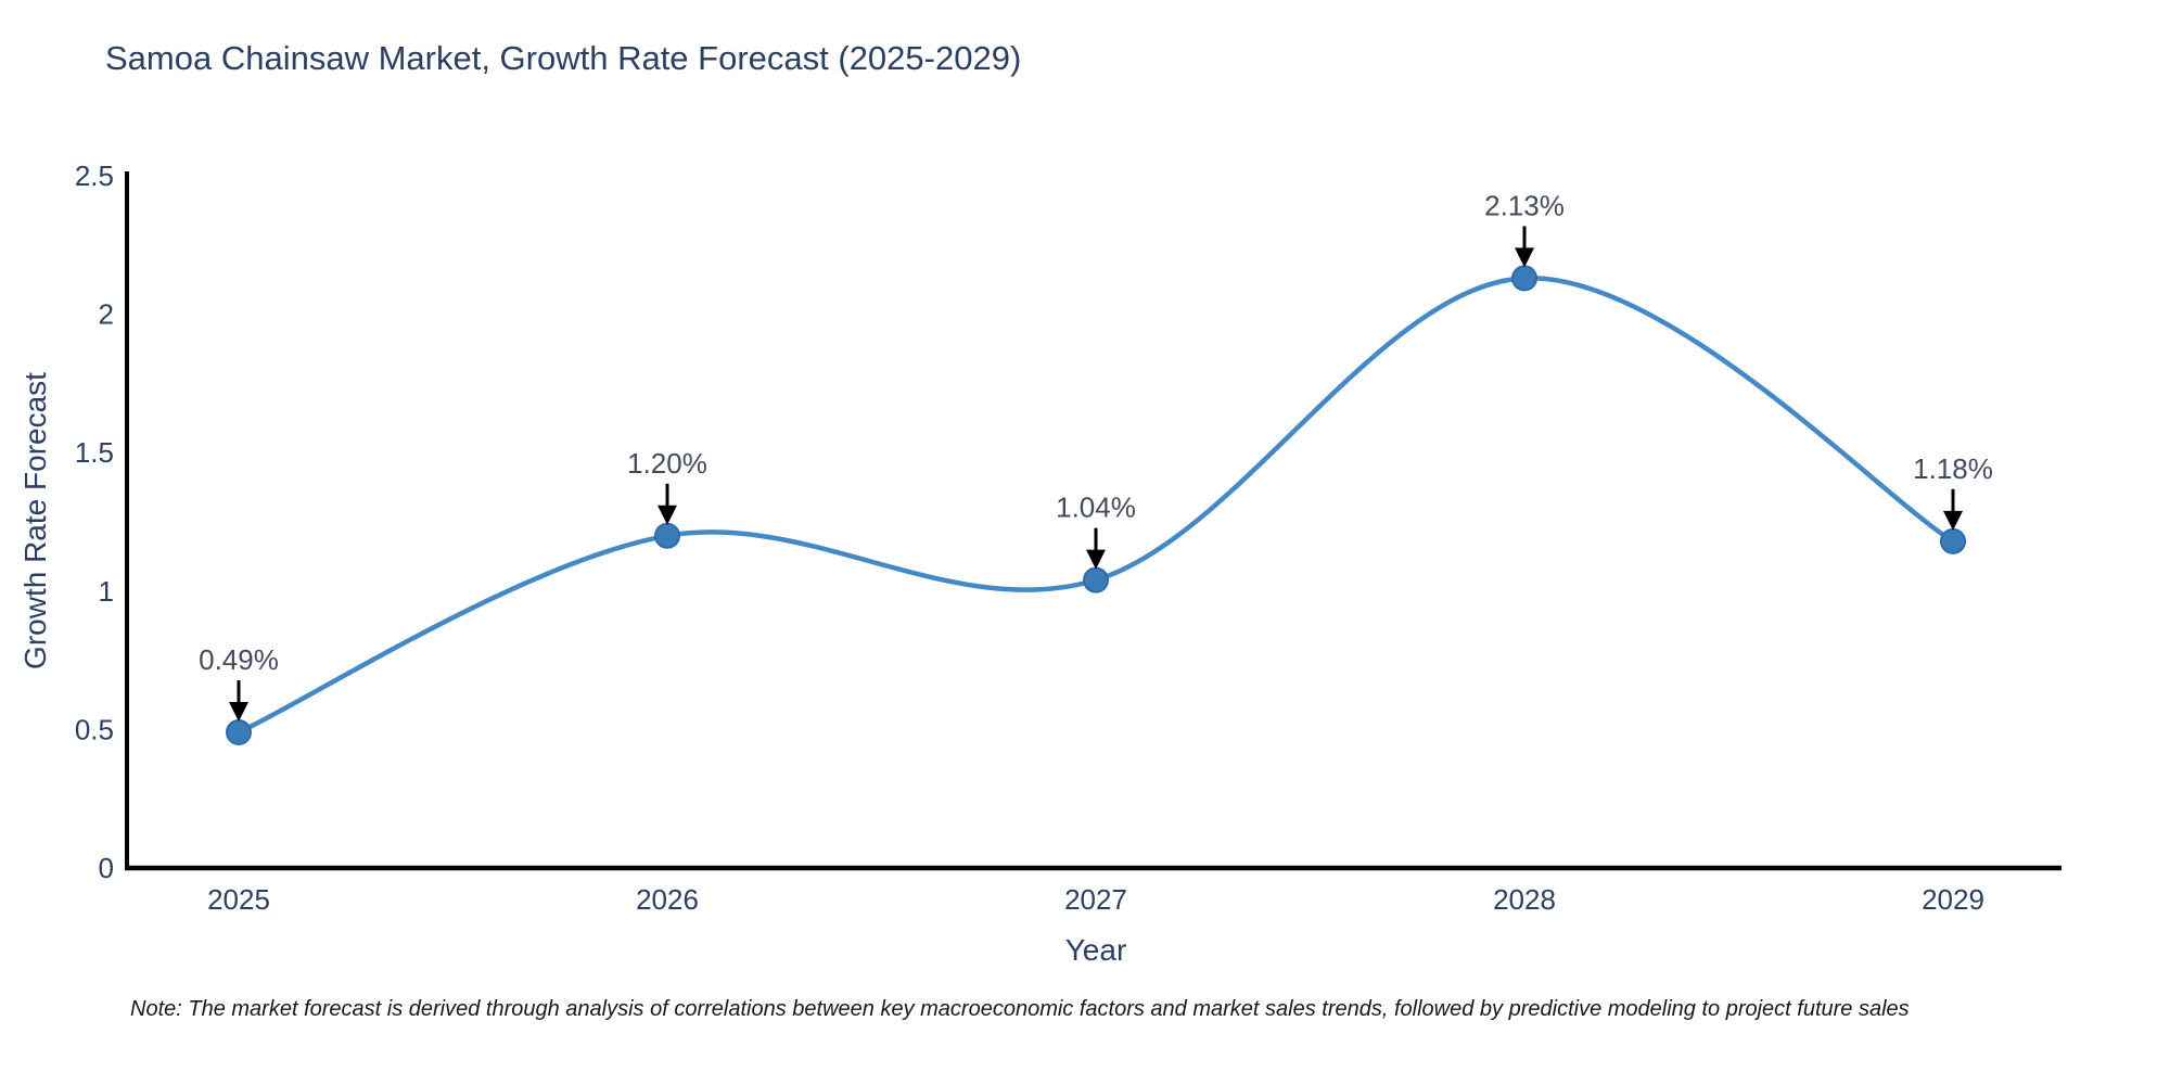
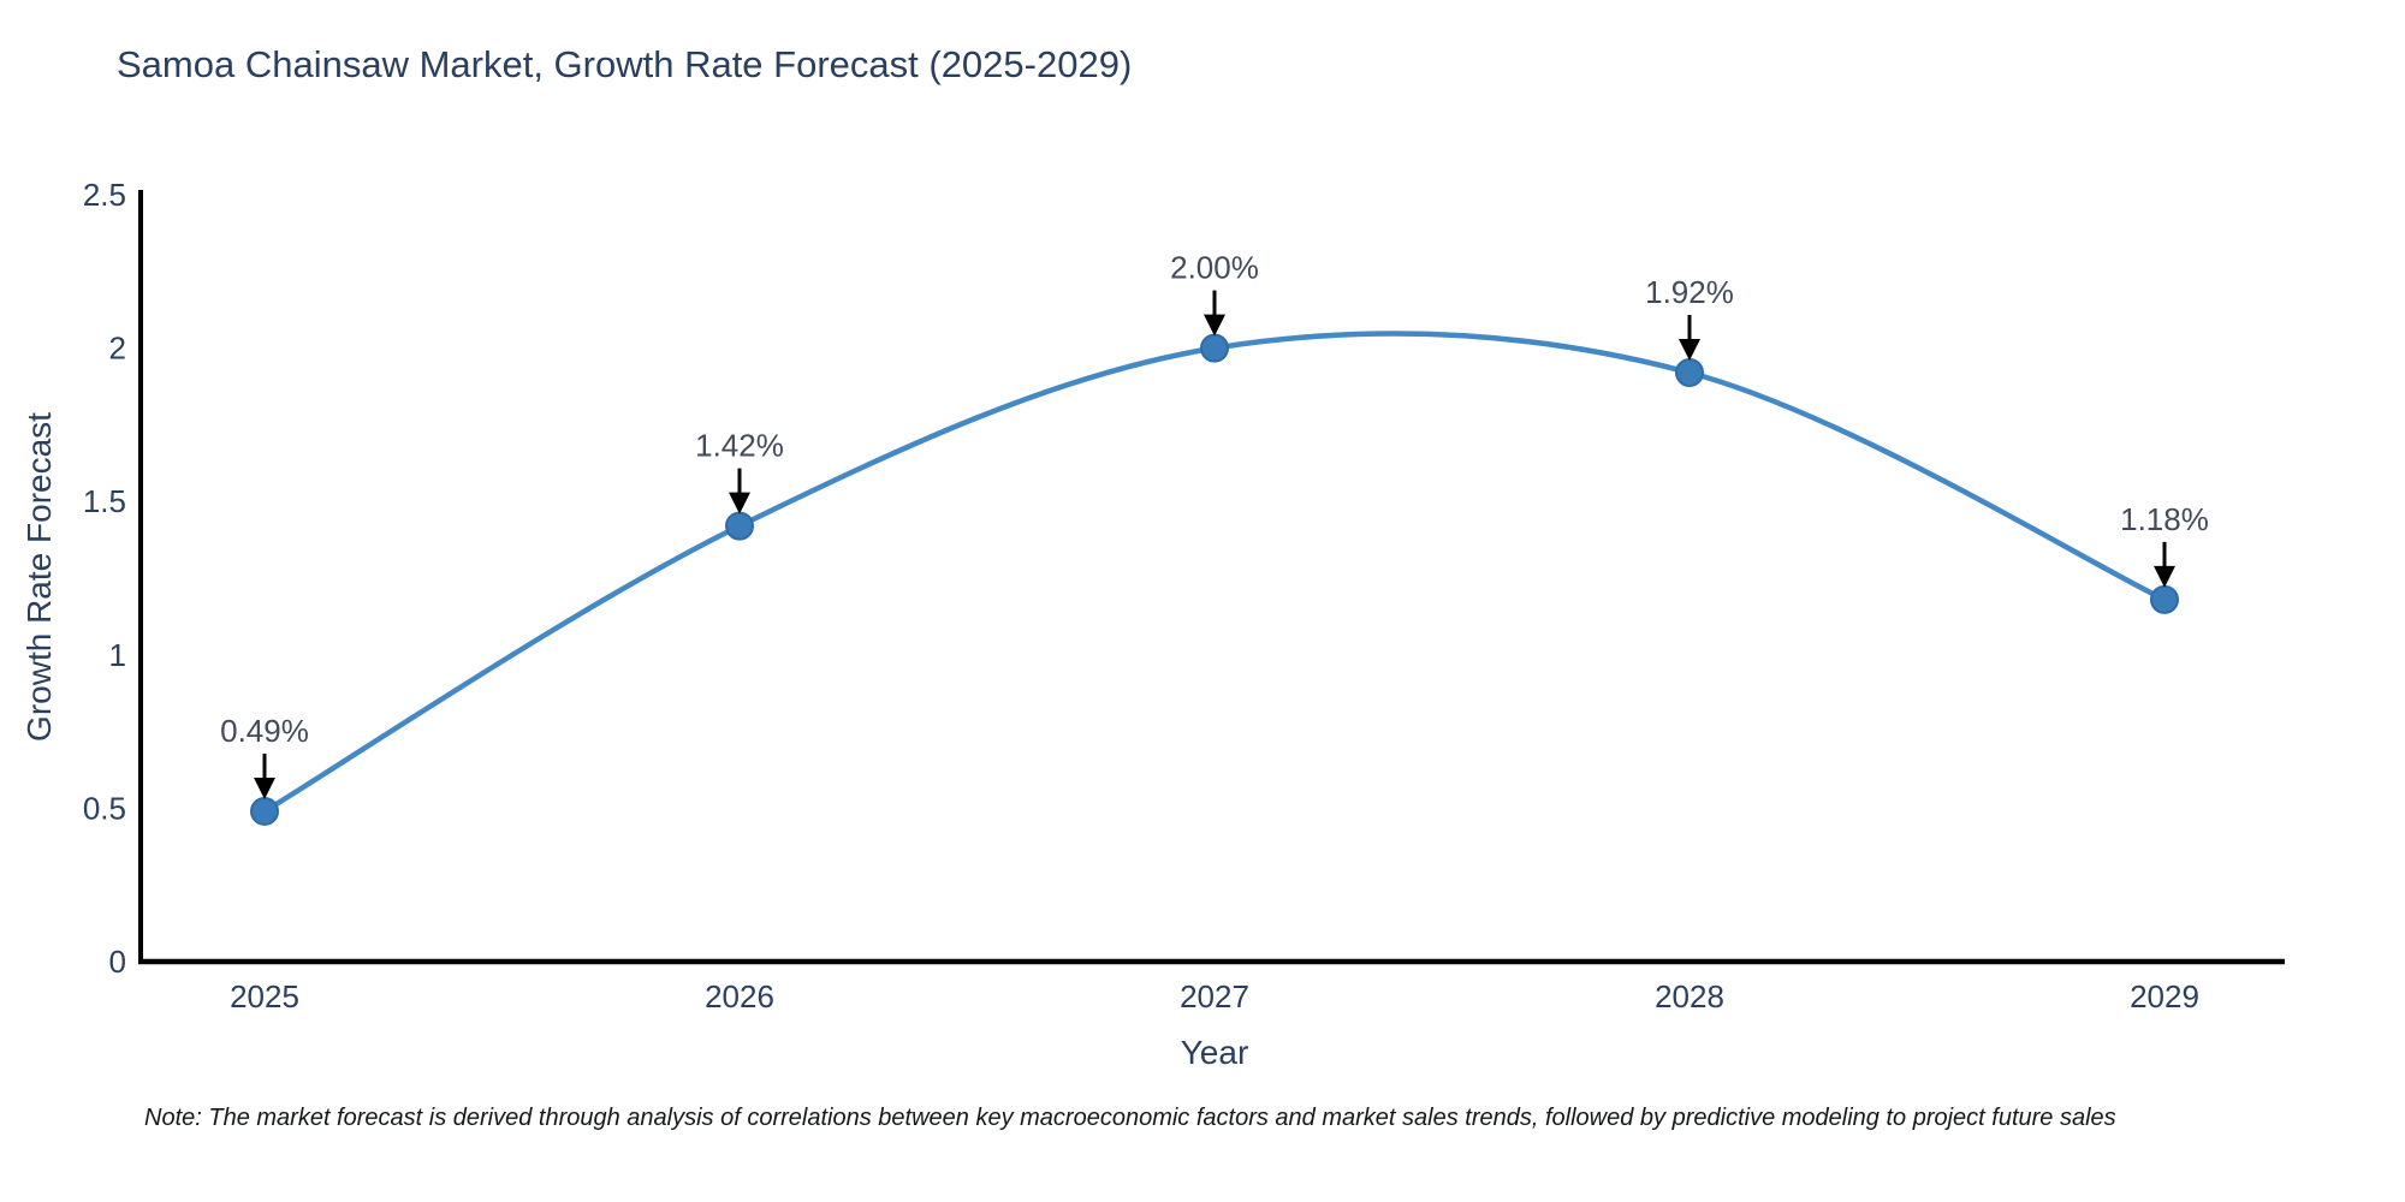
2026: 1.20% -> 1.42%
2027: 1.04% -> 2.00%
2028: 2.13% -> 1.92%
